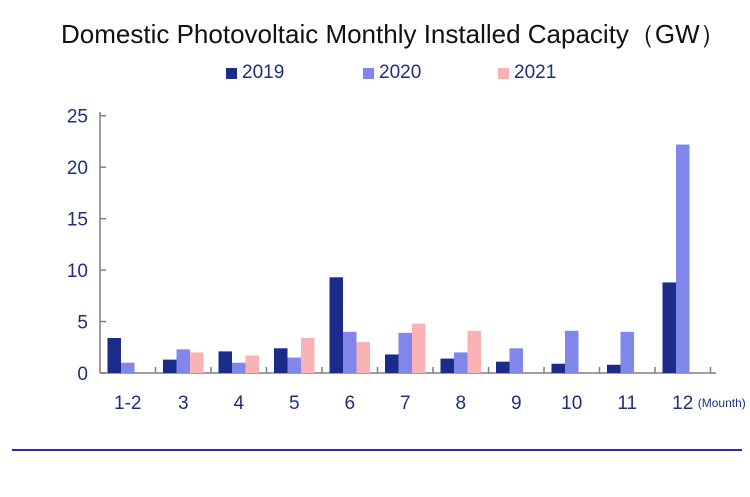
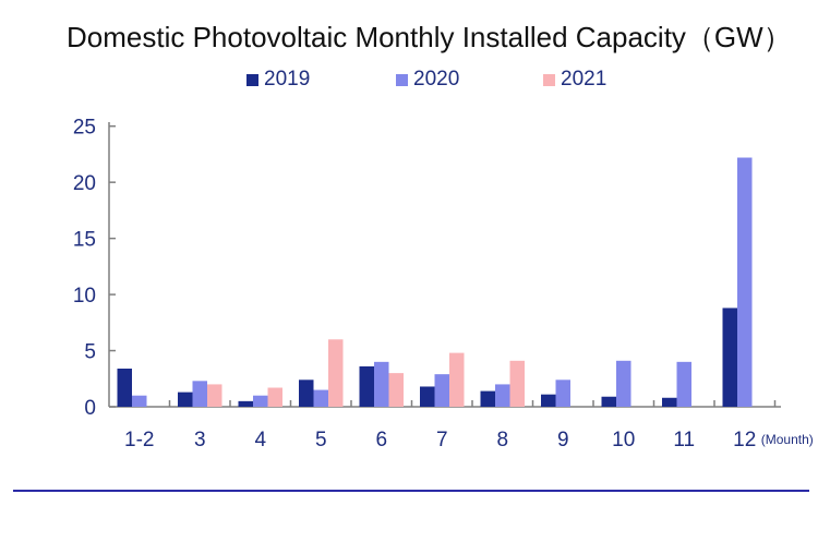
2019/4: 2.1 -> 0.5
2021/5: 3.4 -> 6.0
2019/6: 9.3 -> 3.6
2020/7: 3.9 -> 2.9
